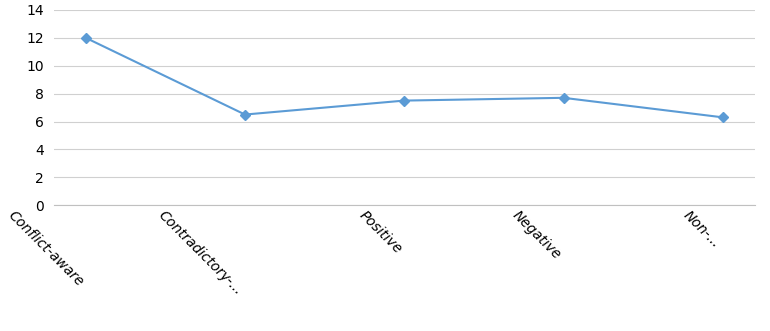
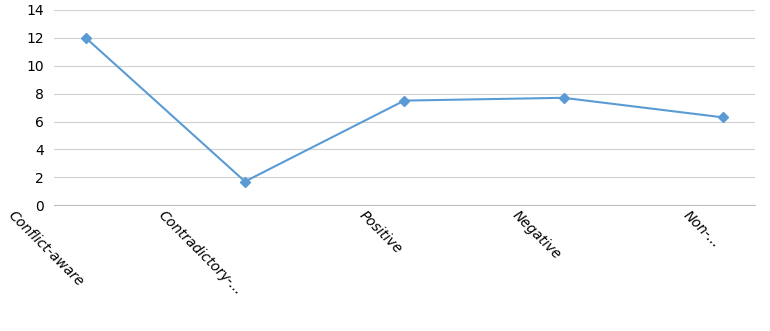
Contradictory-...: 6.5 -> 1.7
